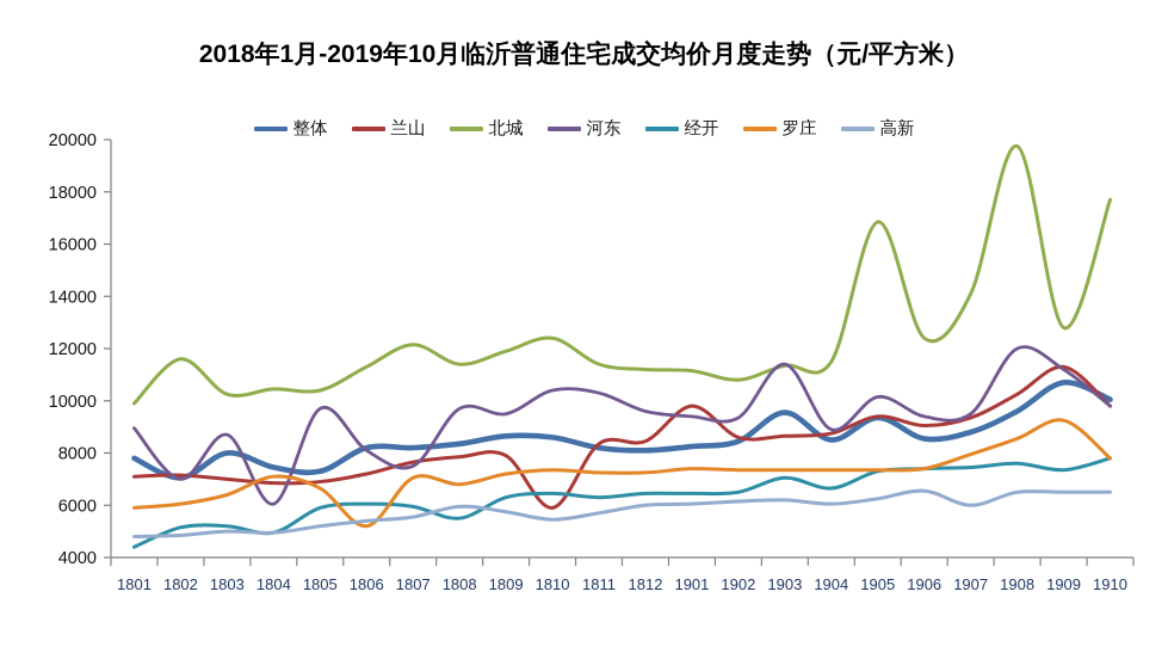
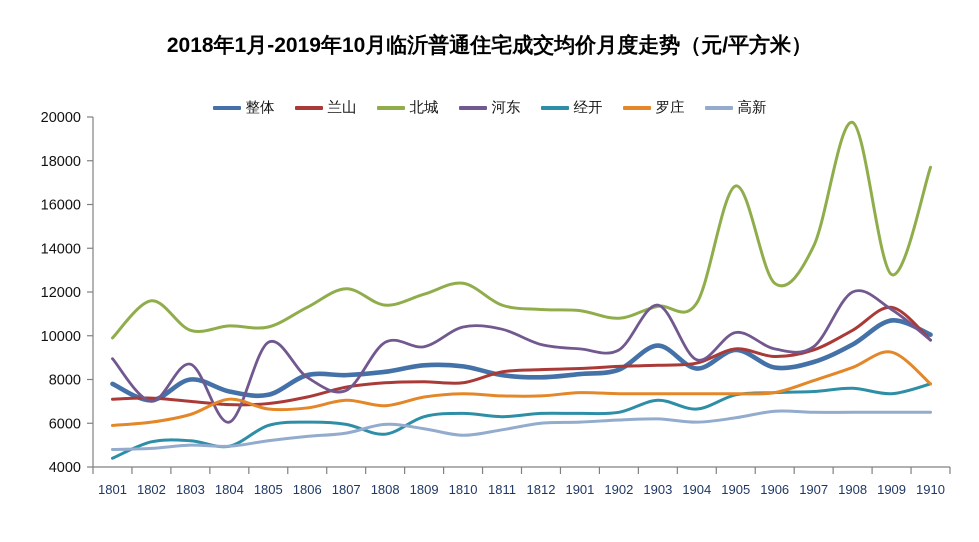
罗庄/1806: 5200 -> 6700
兰山/1810: 5900 -> 7800
兰山/1901: 9800 -> 8500
高新/1907: 6000 -> 6500
